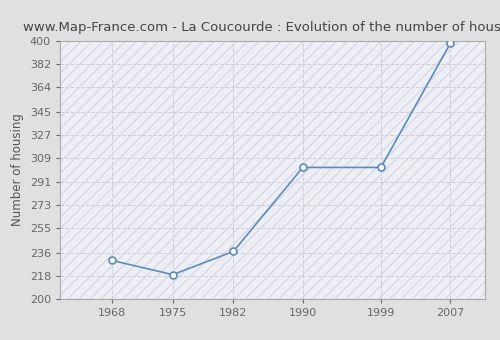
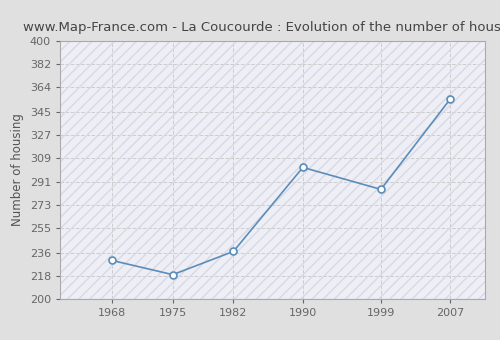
1999: 302 -> 285
2007: 398 -> 355
